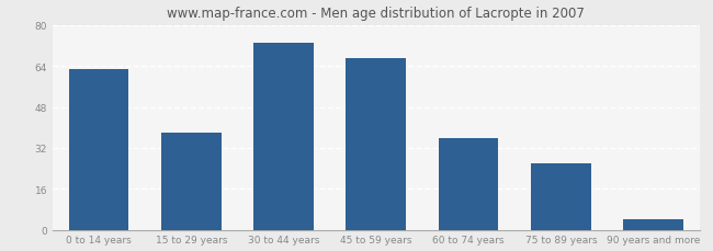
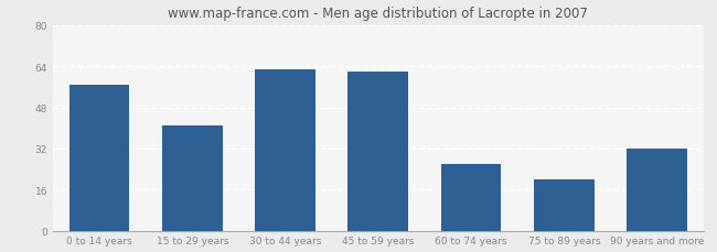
0 to 14 years: 63 -> 57
15 to 29 years: 38 -> 41
30 to 44 years: 73 -> 63
45 to 59 years: 67 -> 62
60 to 74 years: 36 -> 26
75 to 89 years: 26 -> 20
90 years and more: 4 -> 32
